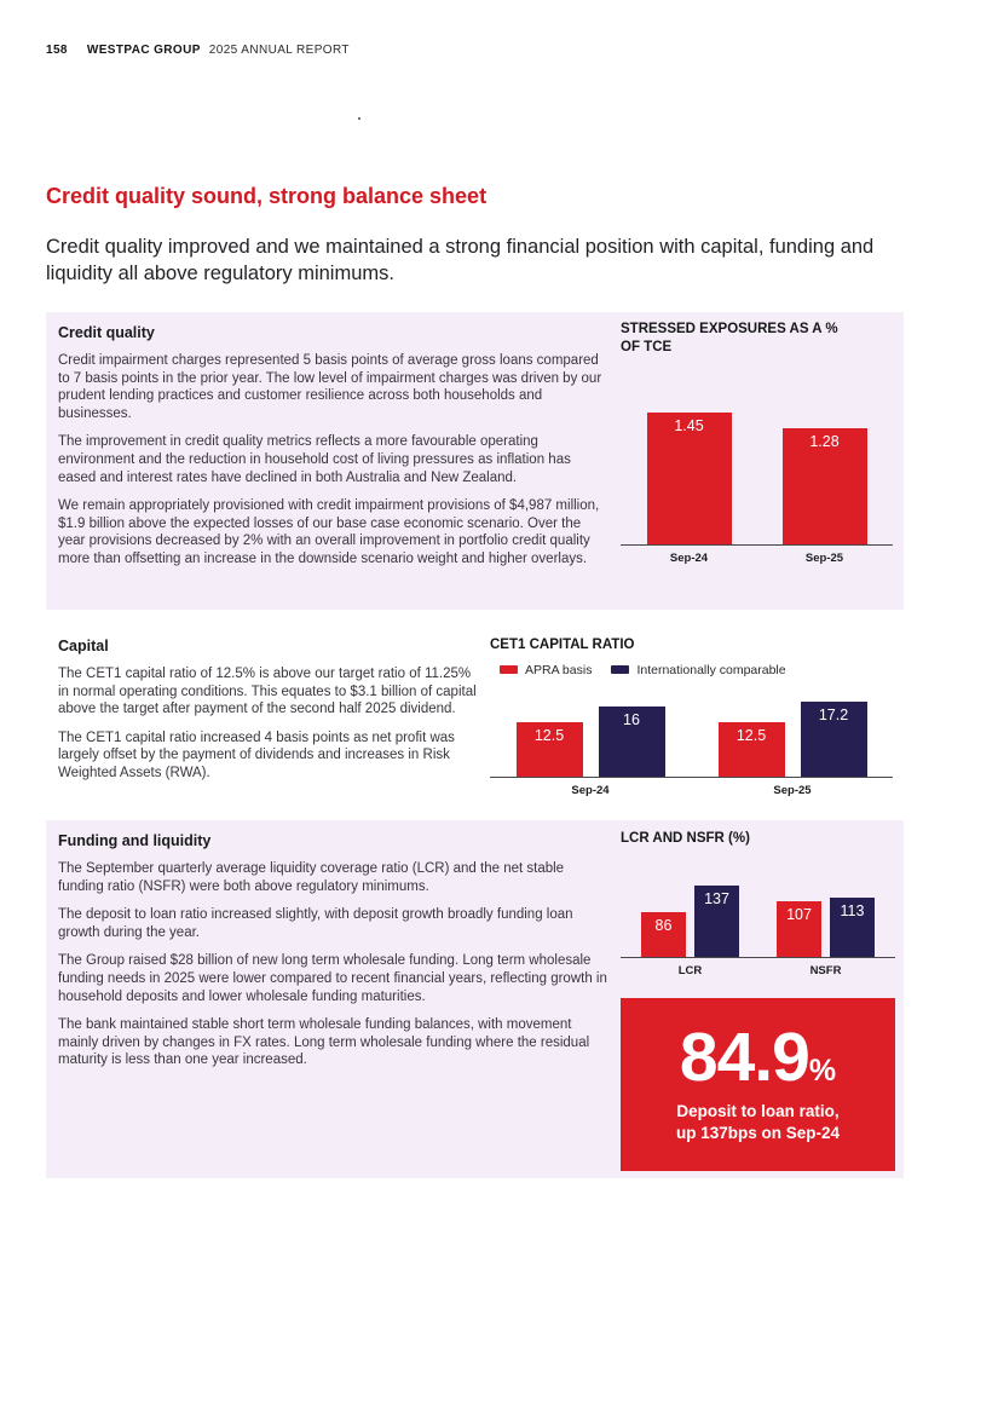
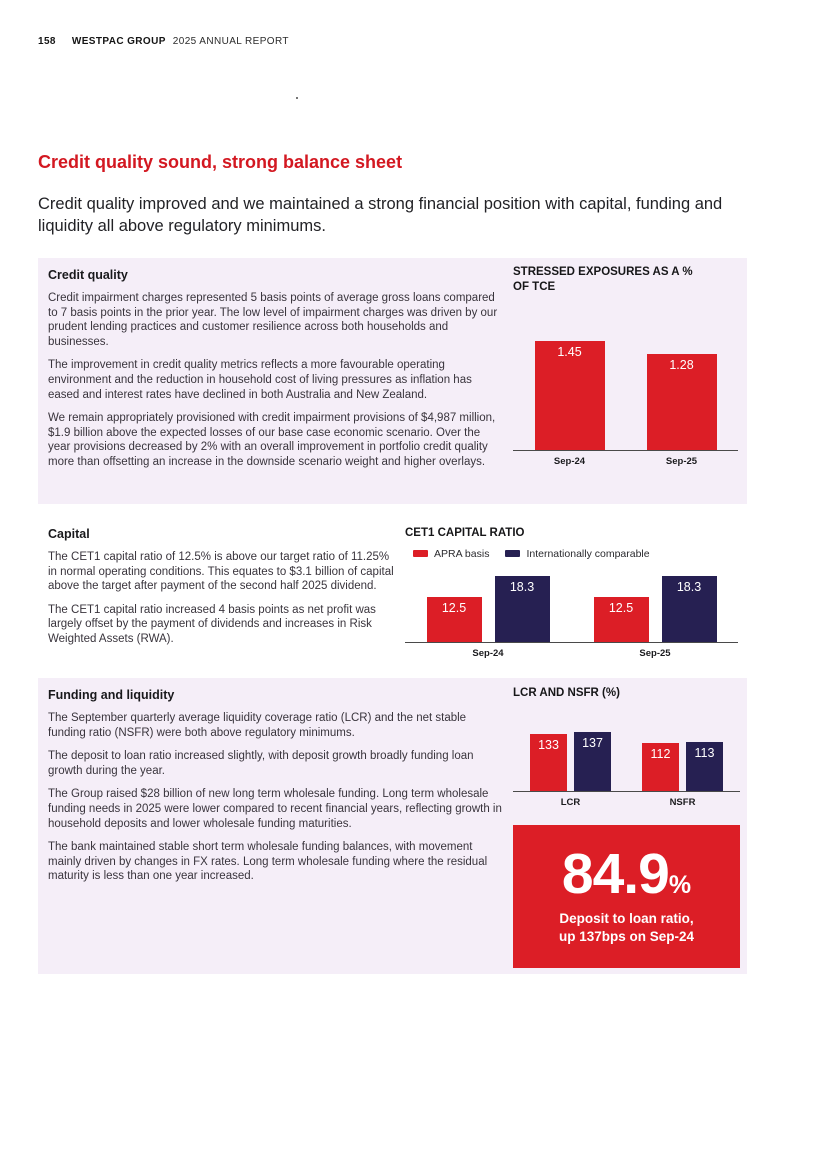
CET1 CAPITAL RATIO/Internationally comparable/Sep-24: 16 -> 18.3
CET1 CAPITAL RATIO/Internationally comparable/Sep-25: 17.2 -> 18.3
LCR AND NSFR (%)/Sep-24/LCR: 86 -> 133
LCR AND NSFR (%)/Sep-24/NSFR: 107 -> 112
